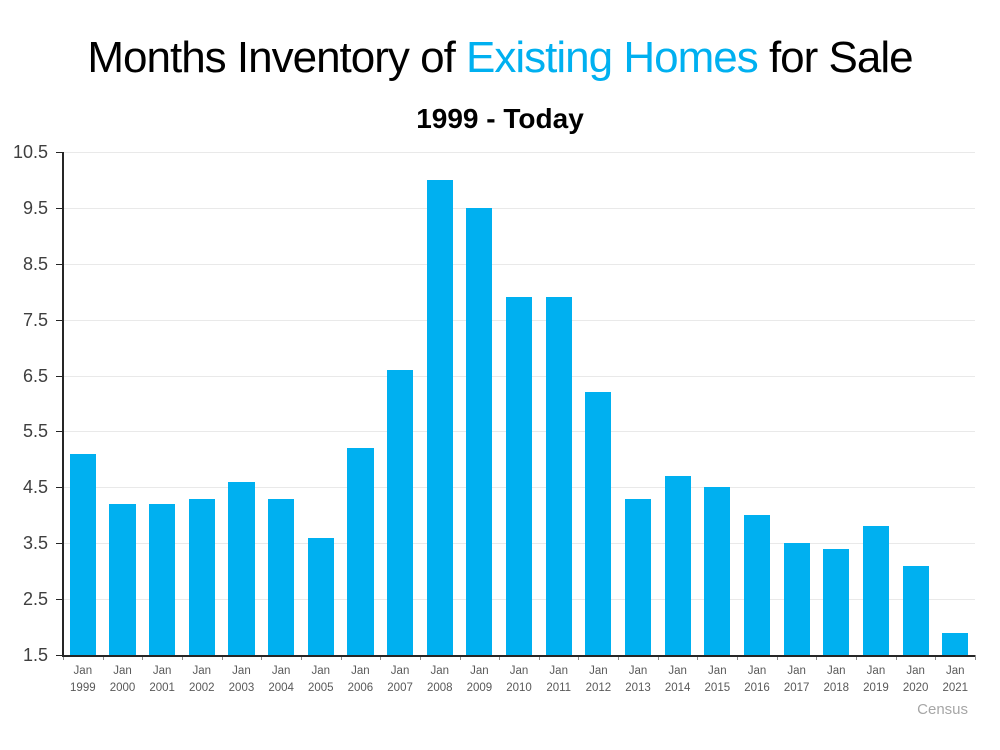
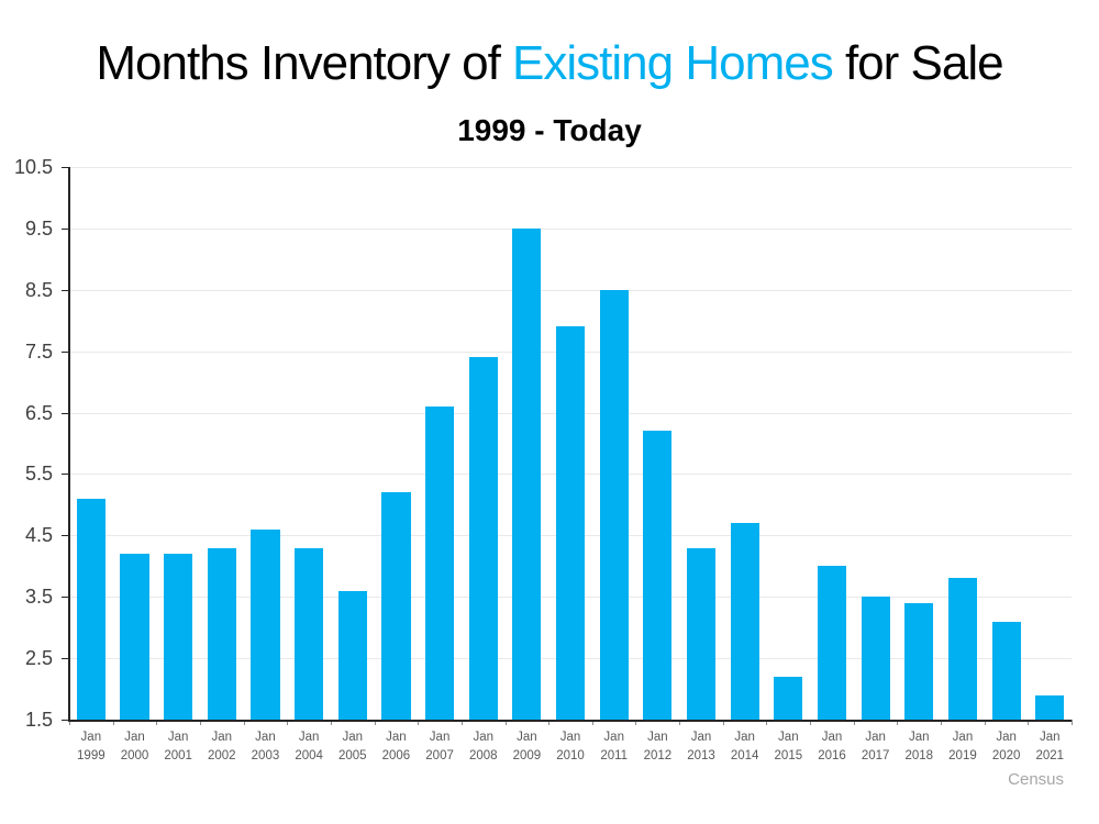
Jan 2008: 10.0 -> 7.4
Jan 2011: 7.9 -> 8.5
Jan 2015: 4.5 -> 2.2
